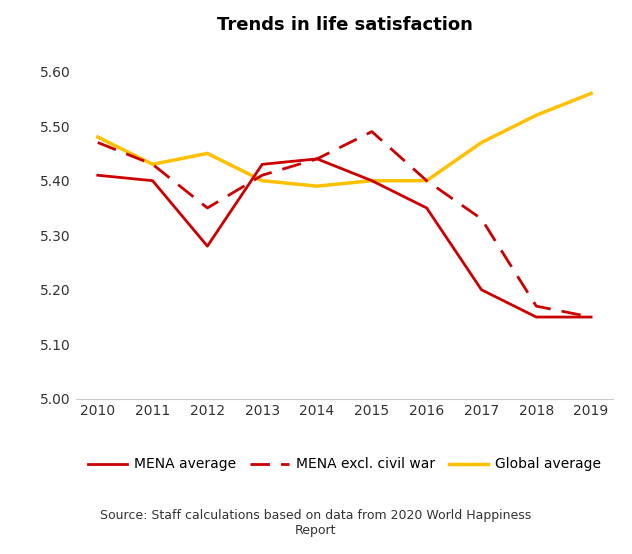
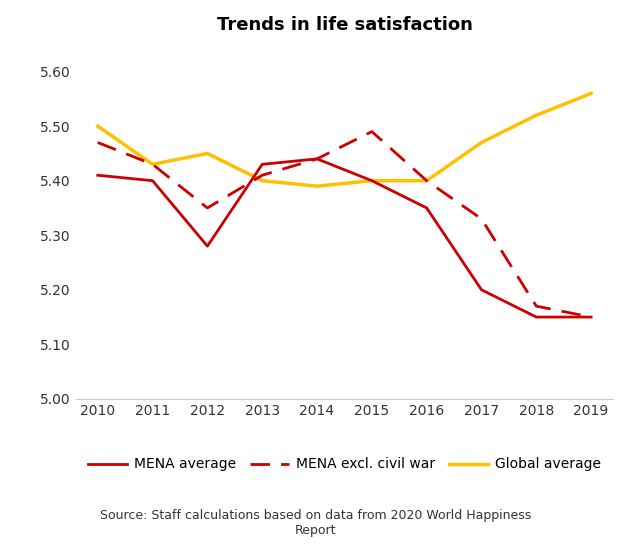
Global average/2010: 5.48 -> 5.50
